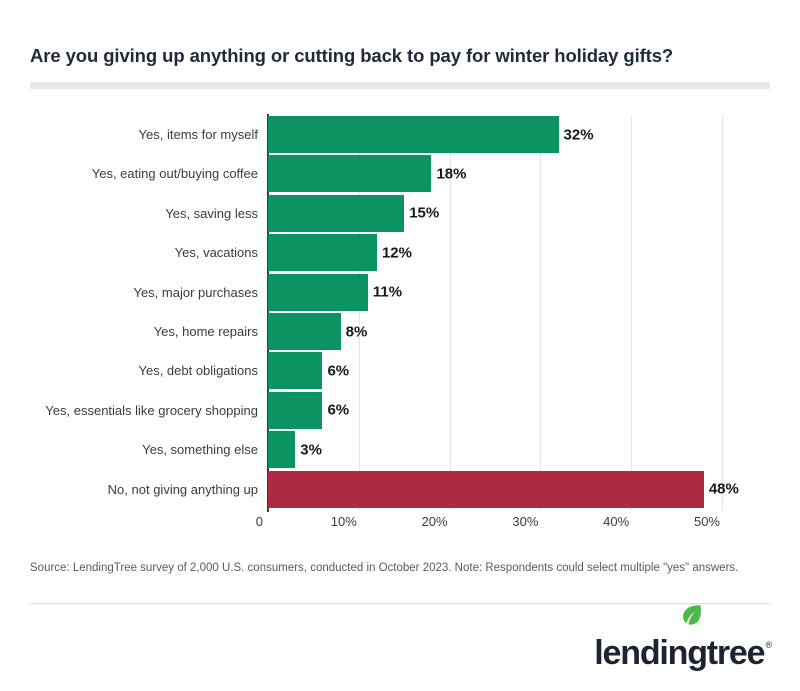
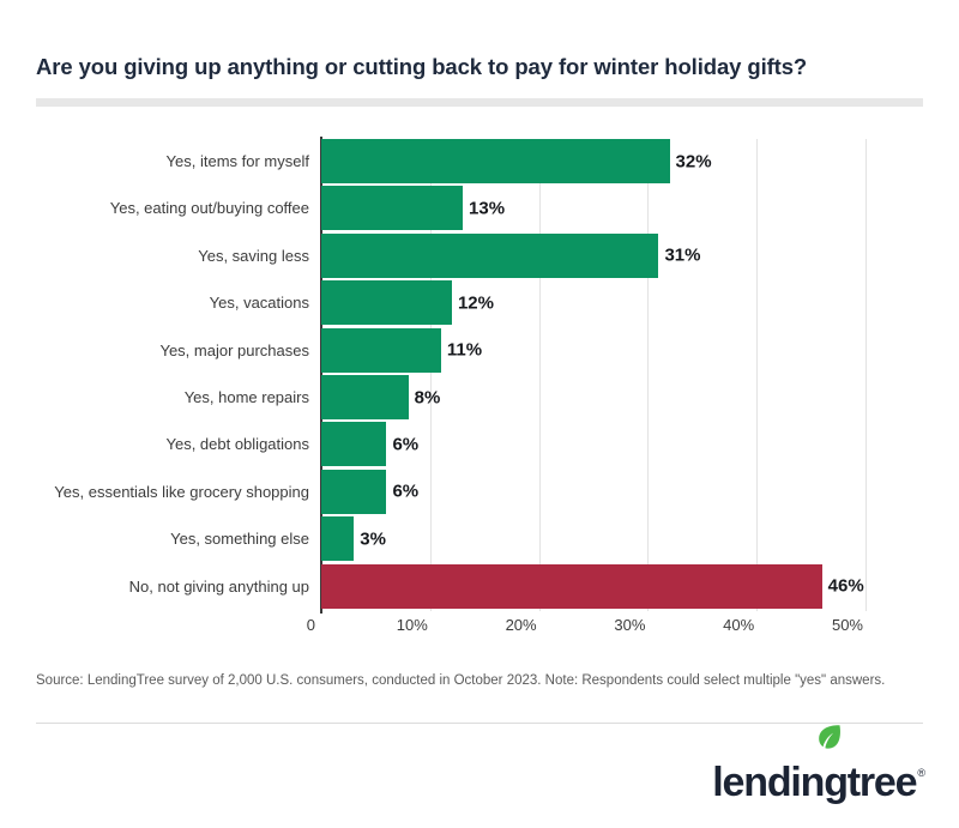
Yes, eating out/buying coffee: 18% -> 13%
Yes, saving less: 15% -> 31%
No, not giving anything up: 48% -> 46%
